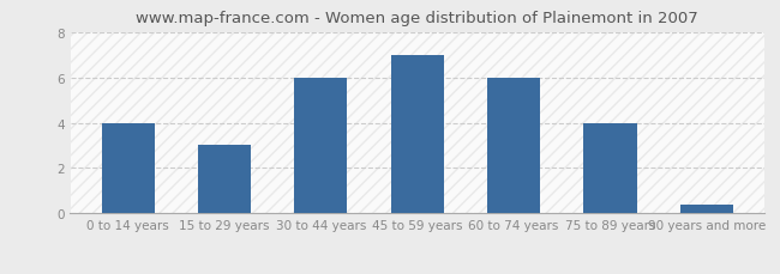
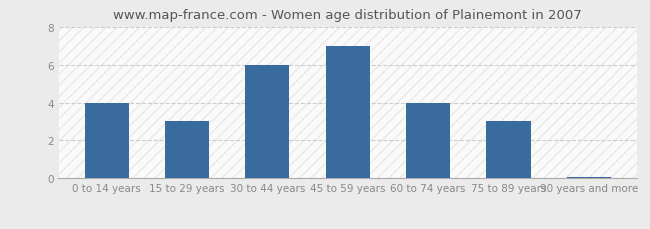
60 to 74 years: 6.0 -> 4.0
75 to 89 years: 4.0 -> 3.0
90 years and more: 0.4 -> 0.1
